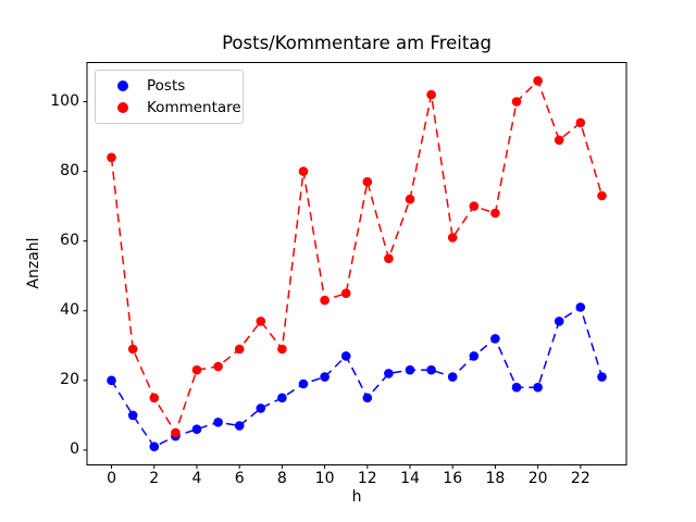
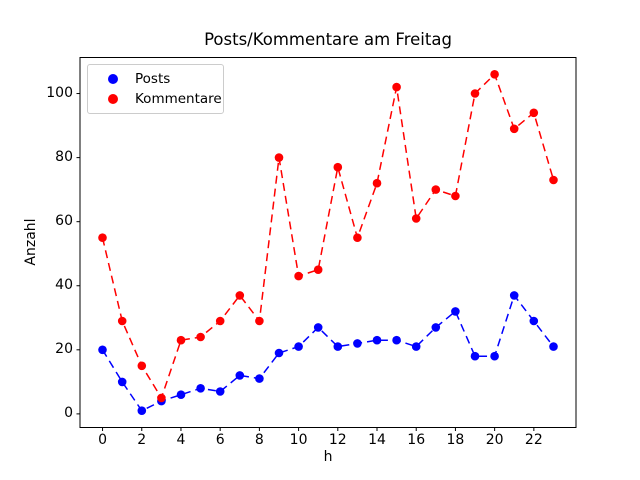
Kommentare/0: 84 -> 55
Posts/8: 15 -> 11
Posts/12: 15 -> 21
Posts/22: 41 -> 29
